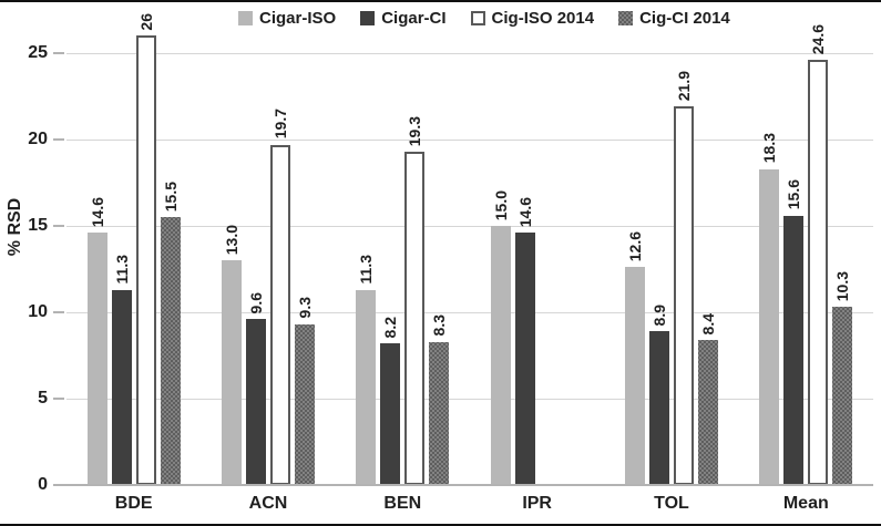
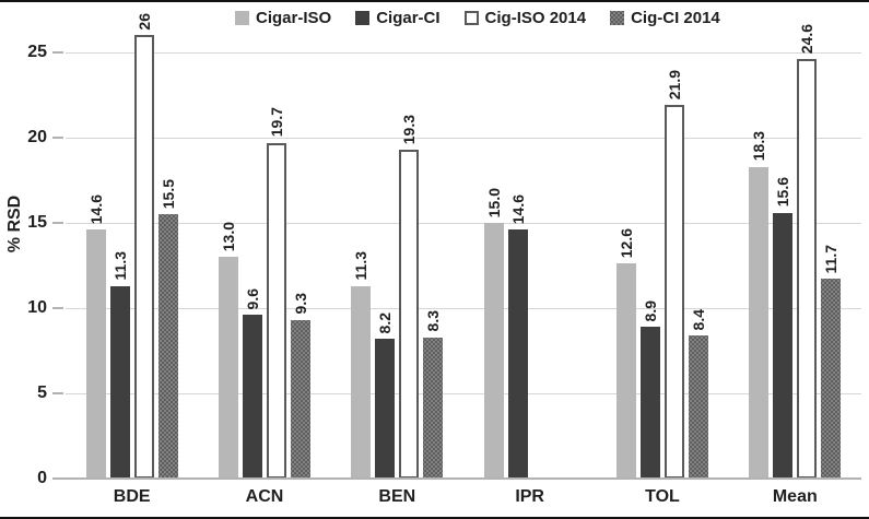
Cig-CI 2014/Mean: 10.3 -> 11.7
